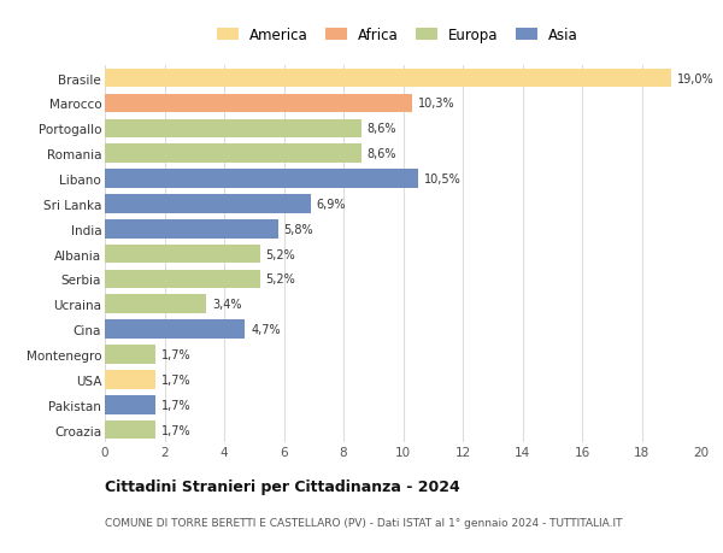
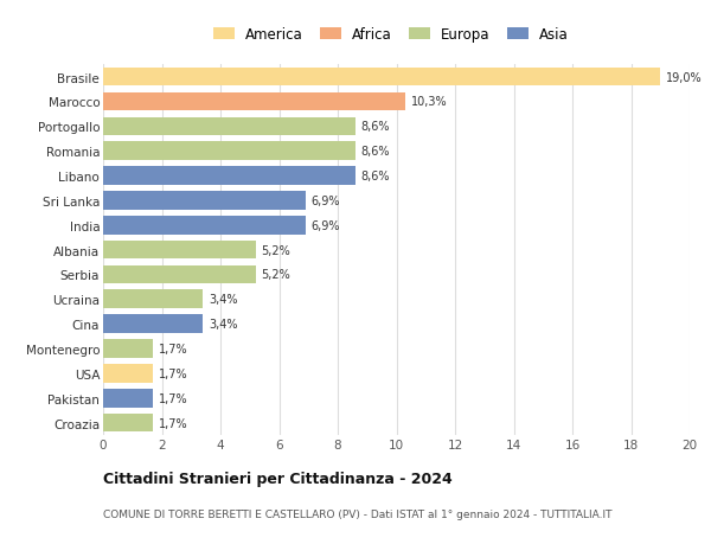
Libano: 10,5% -> 8,6%
India: 5,8% -> 6,9%
Cina: 4,7% -> 3,4%
